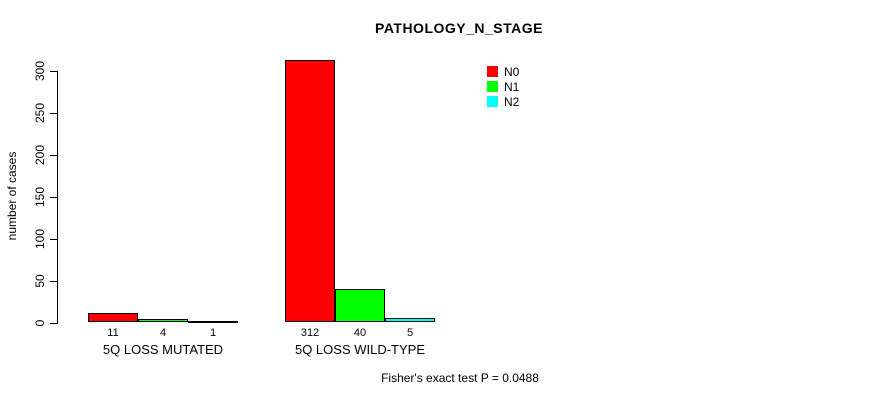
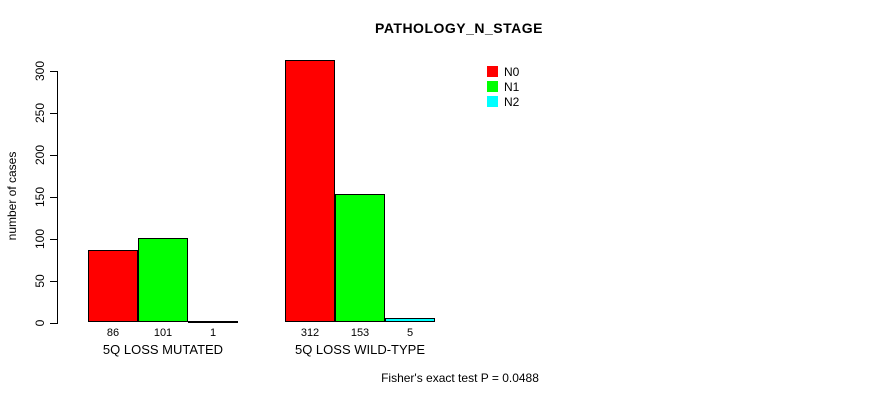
N0/5Q LOSS MUTATED: 11 -> 86
N1/5Q LOSS MUTATED: 4 -> 101
N1/5Q LOSS WILD-TYPE: 40 -> 153
